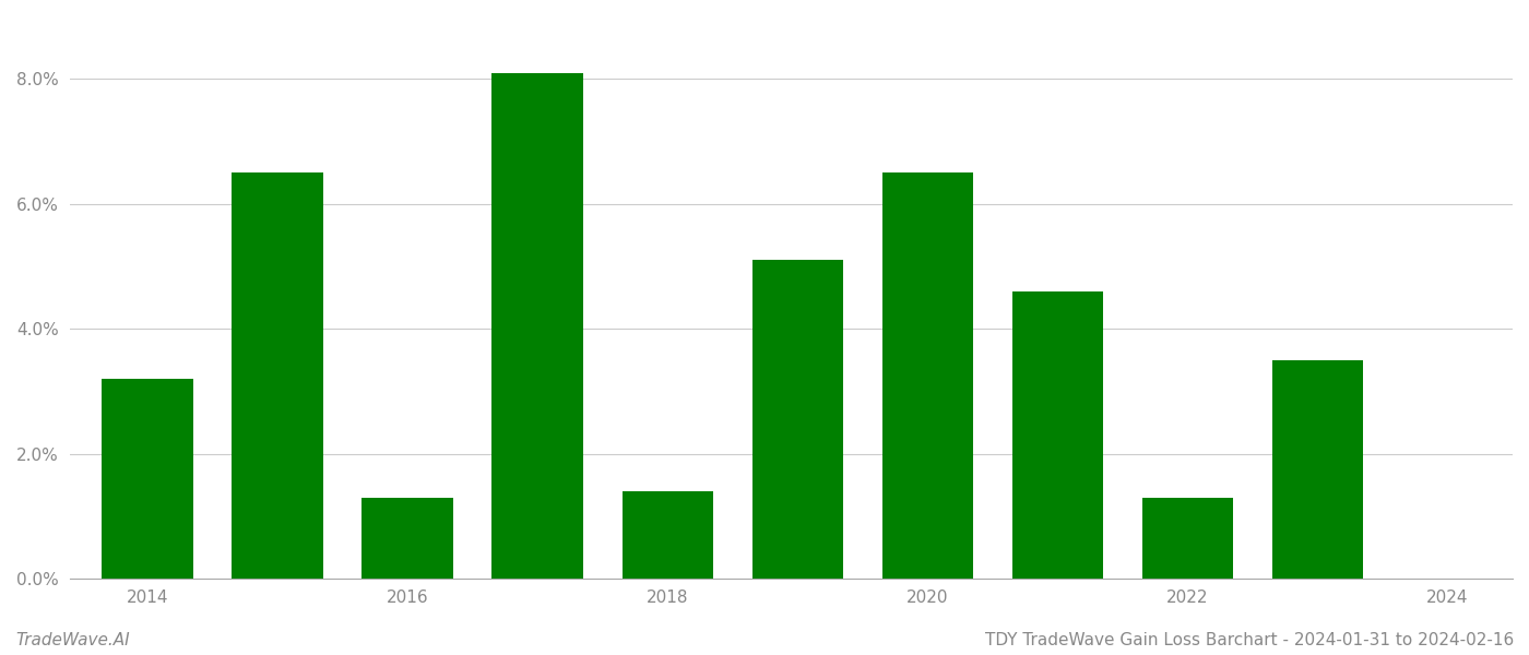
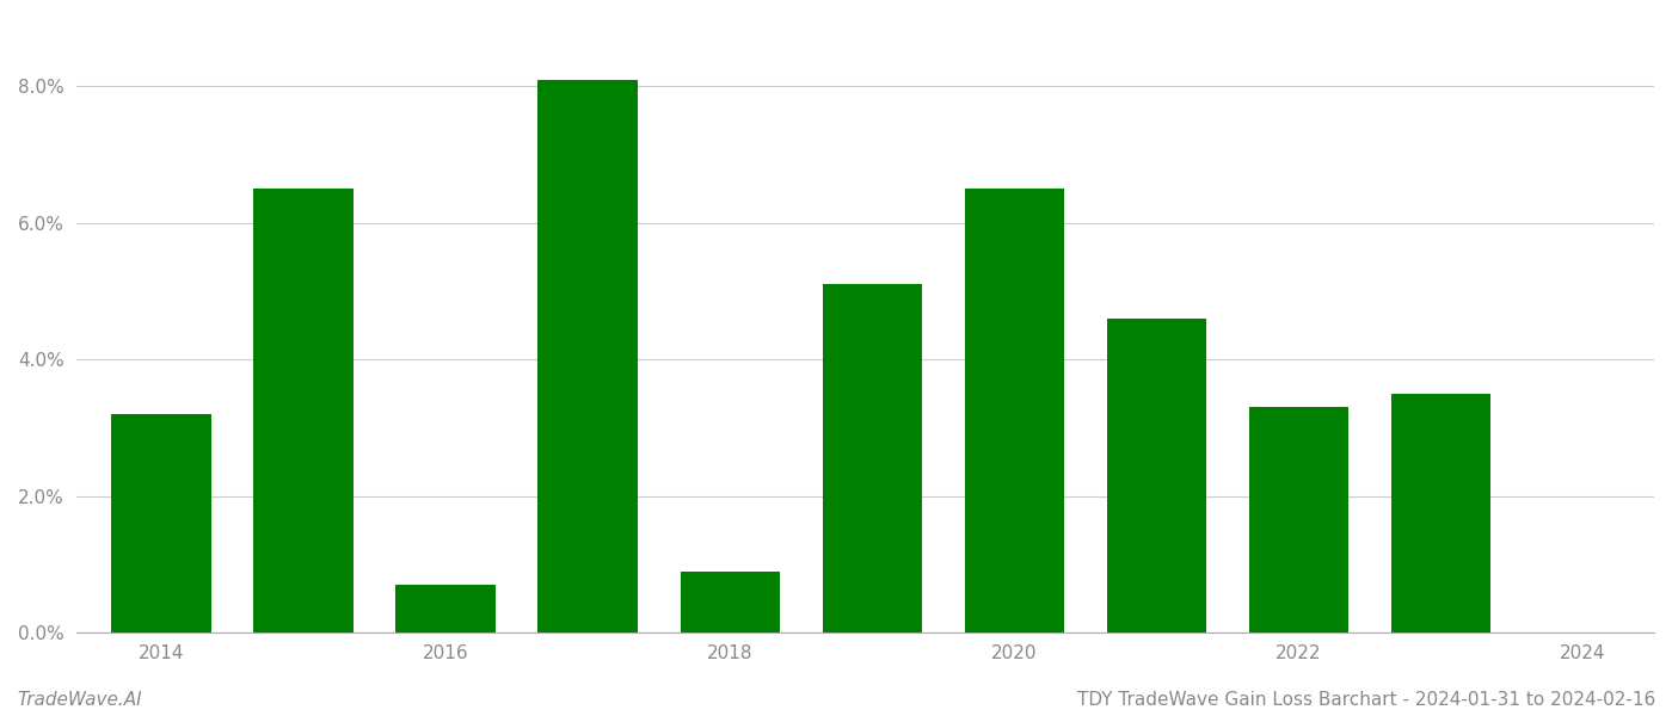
2016: 1.3% -> 0.7%
2018: 1.4% -> 0.9%
2022: 1.3% -> 3.3%
